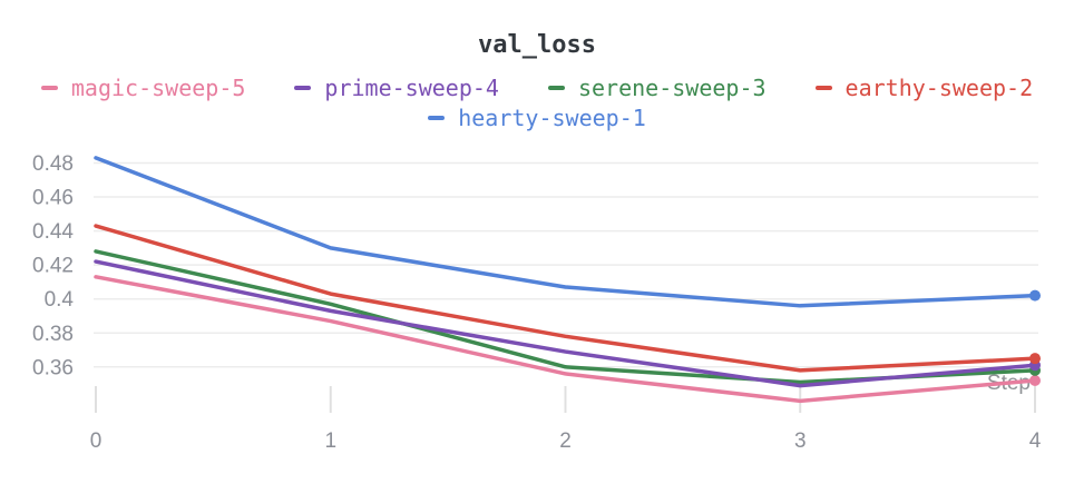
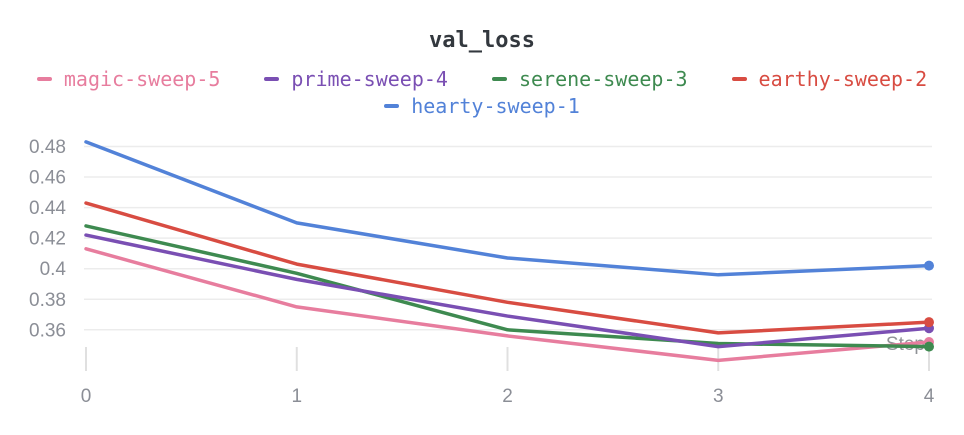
magic-sweep-5/1: 0.387 -> 0.375
serene-sweep-3/4: 0.358 -> 0.349
